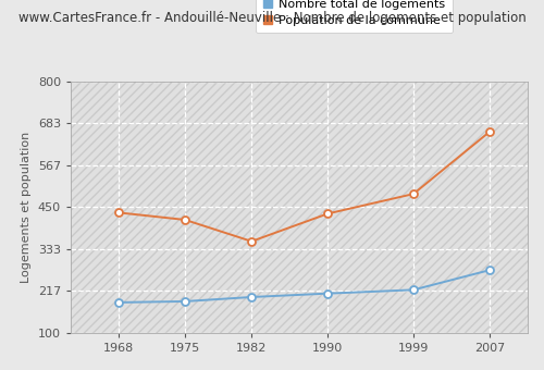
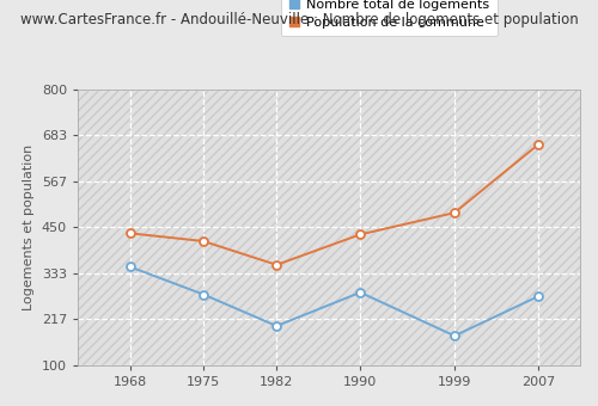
Nombre total de logements/1968: 185 -> 350
Nombre total de logements/1975: 188 -> 280
Nombre total de logements/1990: 210 -> 285
Nombre total de logements/1999: 220 -> 175
